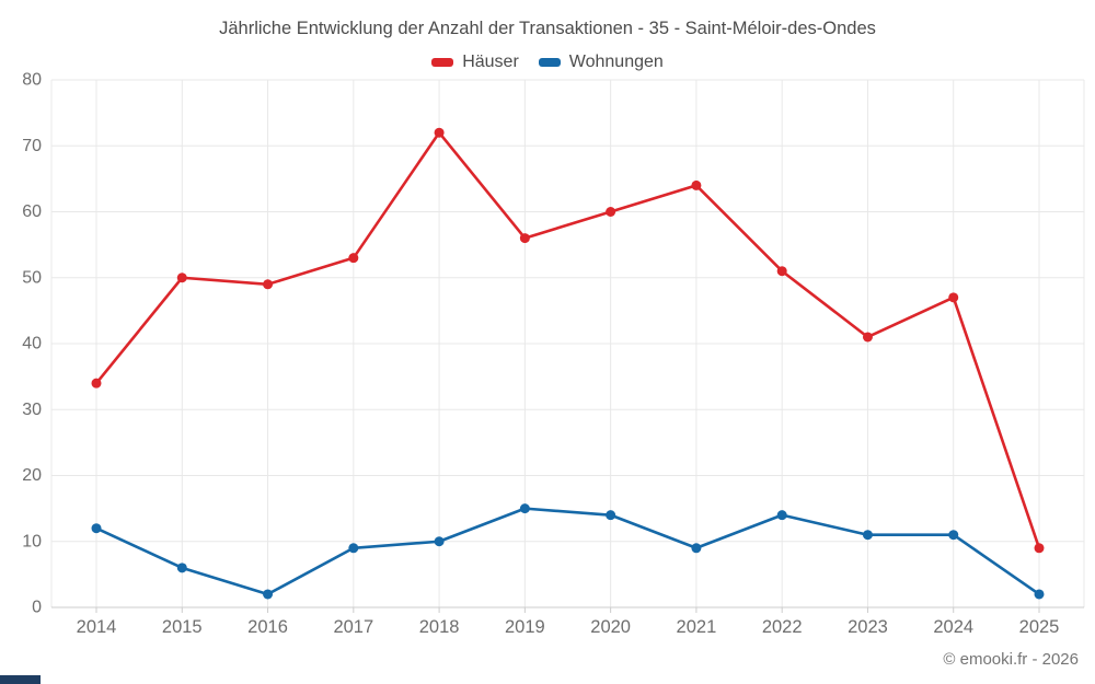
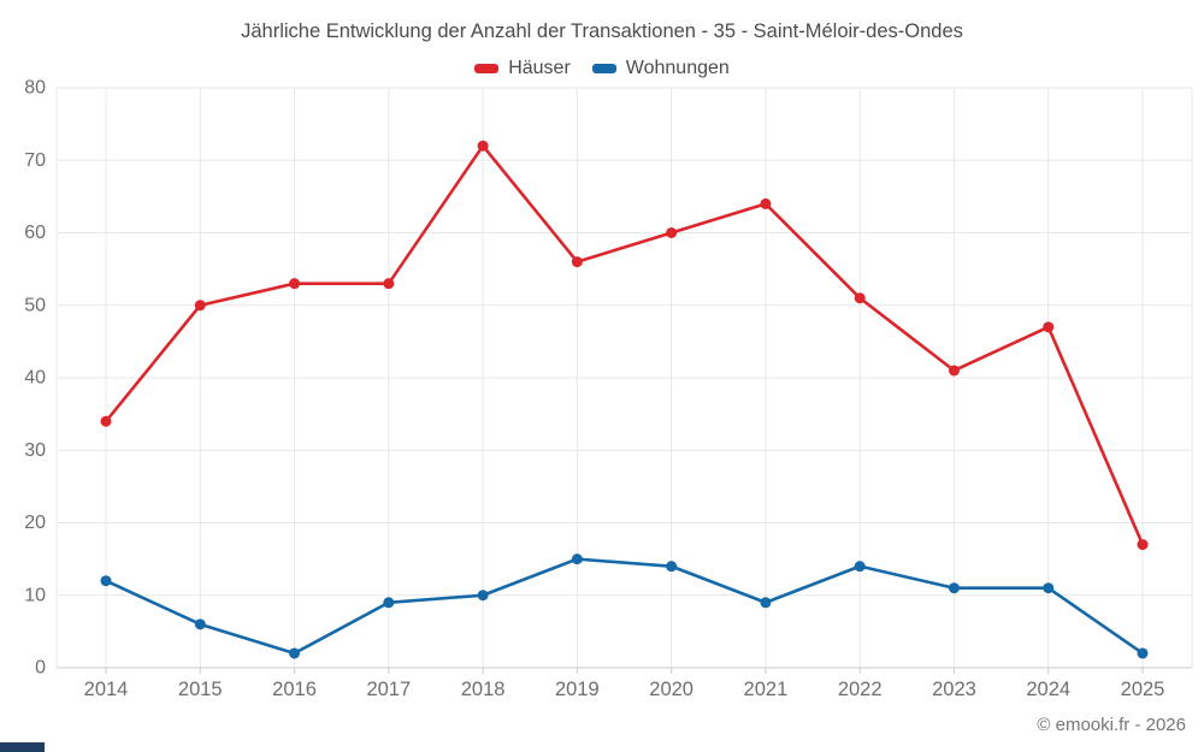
Häuser/2016: 49 -> 53
Häuser/2025: 9 -> 17
